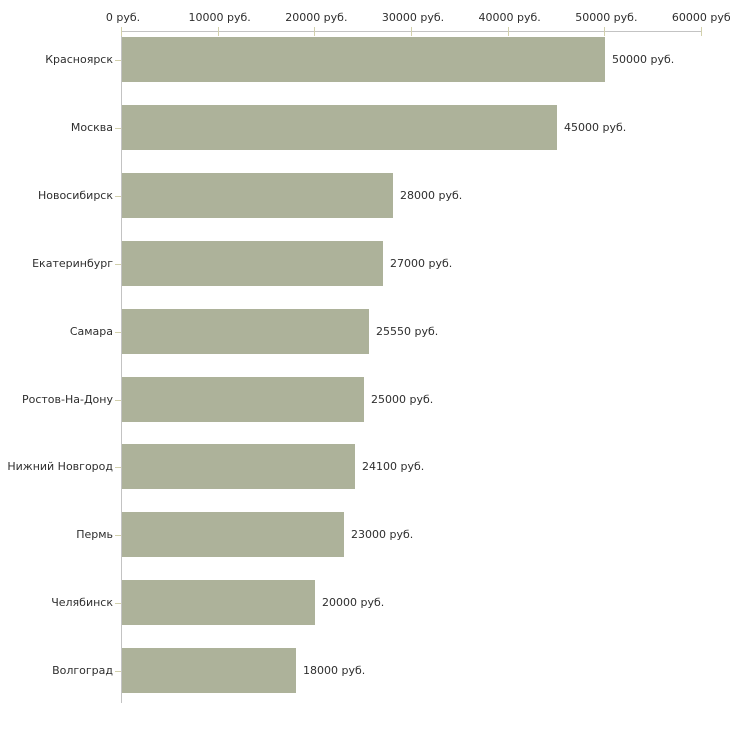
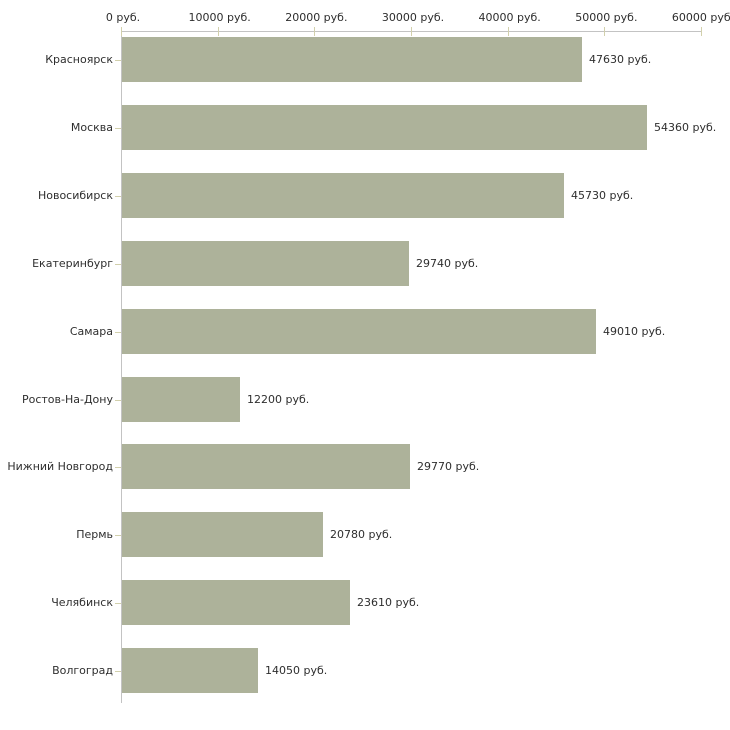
Красноярск: 50000 -> 47630
Москва: 45000 -> 54360
Новосибирск: 28000 -> 45730
Екатеринбург: 27000 -> 29740
Самара: 25550 -> 49010
Ростов-На-Дону: 25000 -> 12200
Нижний Новгород: 24100 -> 29770
Пермь: 23000 -> 20780
Челябинск: 20000 -> 23610
Волгоград: 18000 -> 14050
